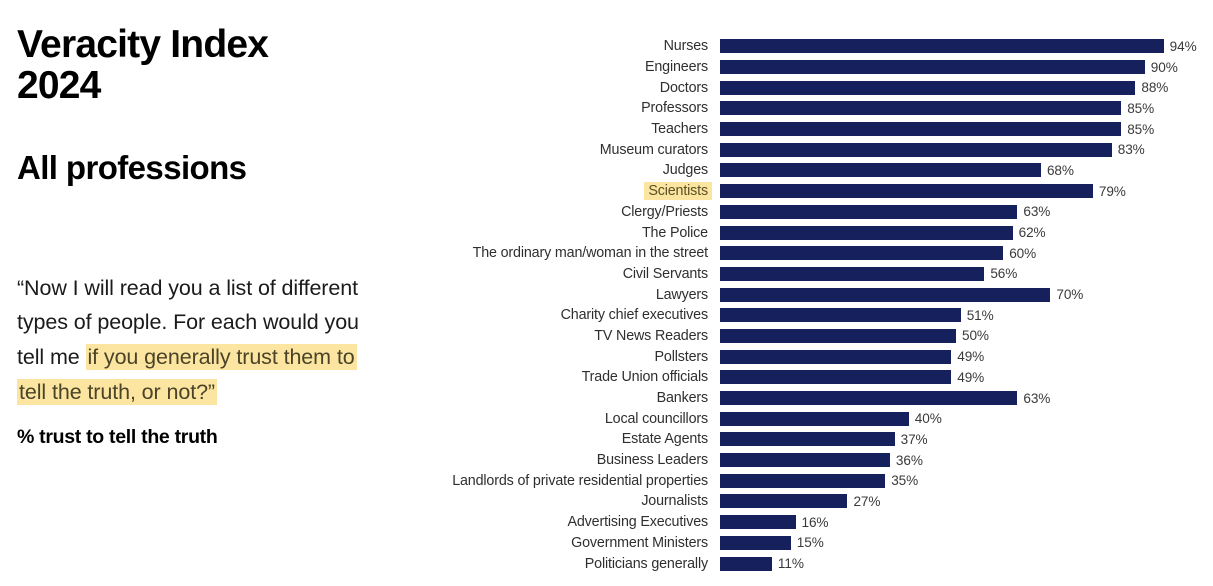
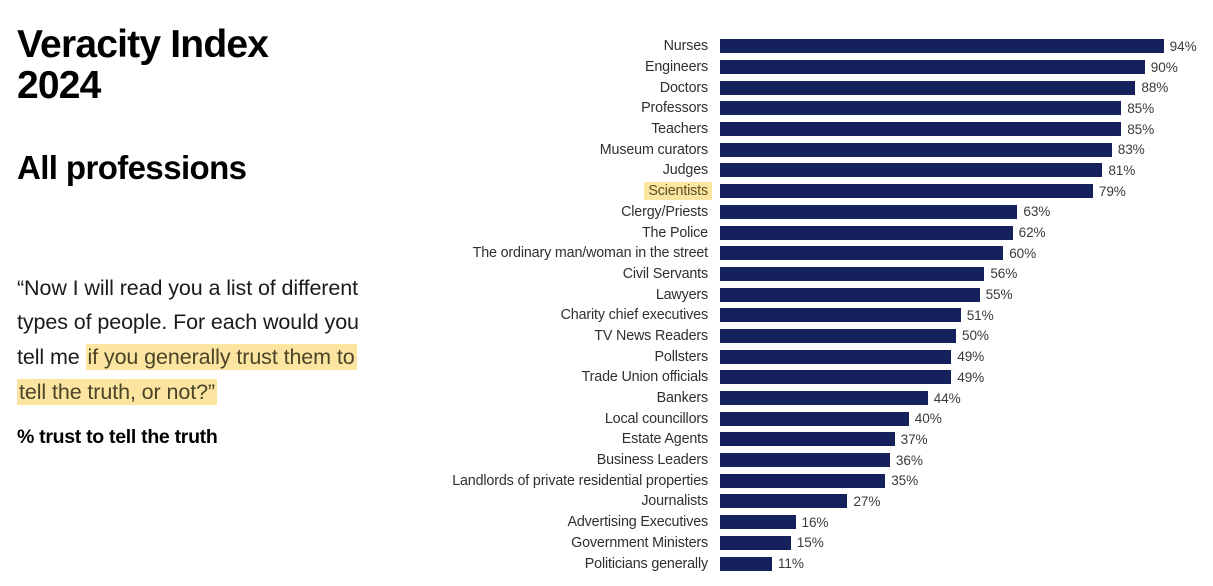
Judges: 68% -> 81%
Lawyers: 70% -> 55%
Bankers: 63% -> 44%
